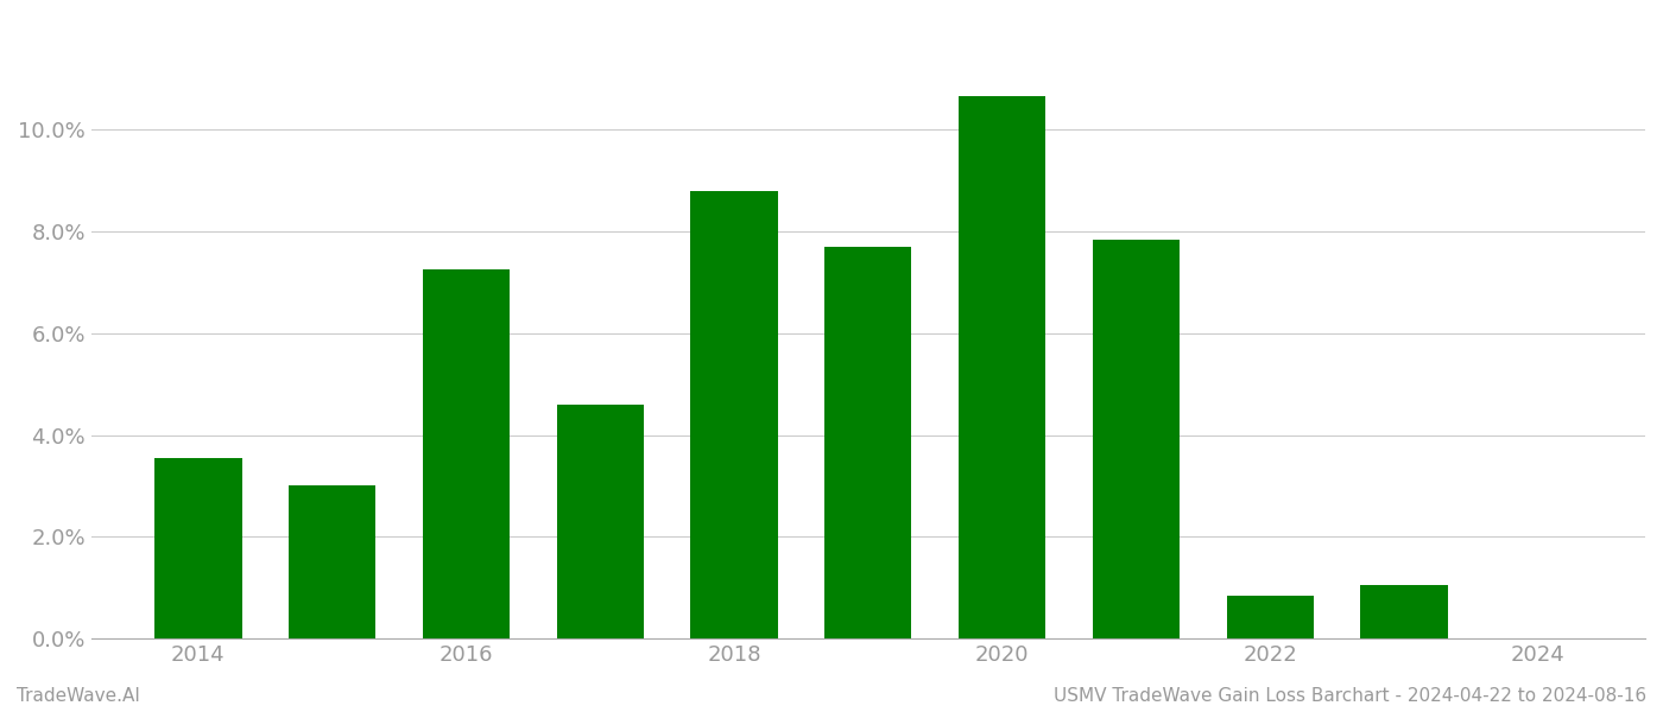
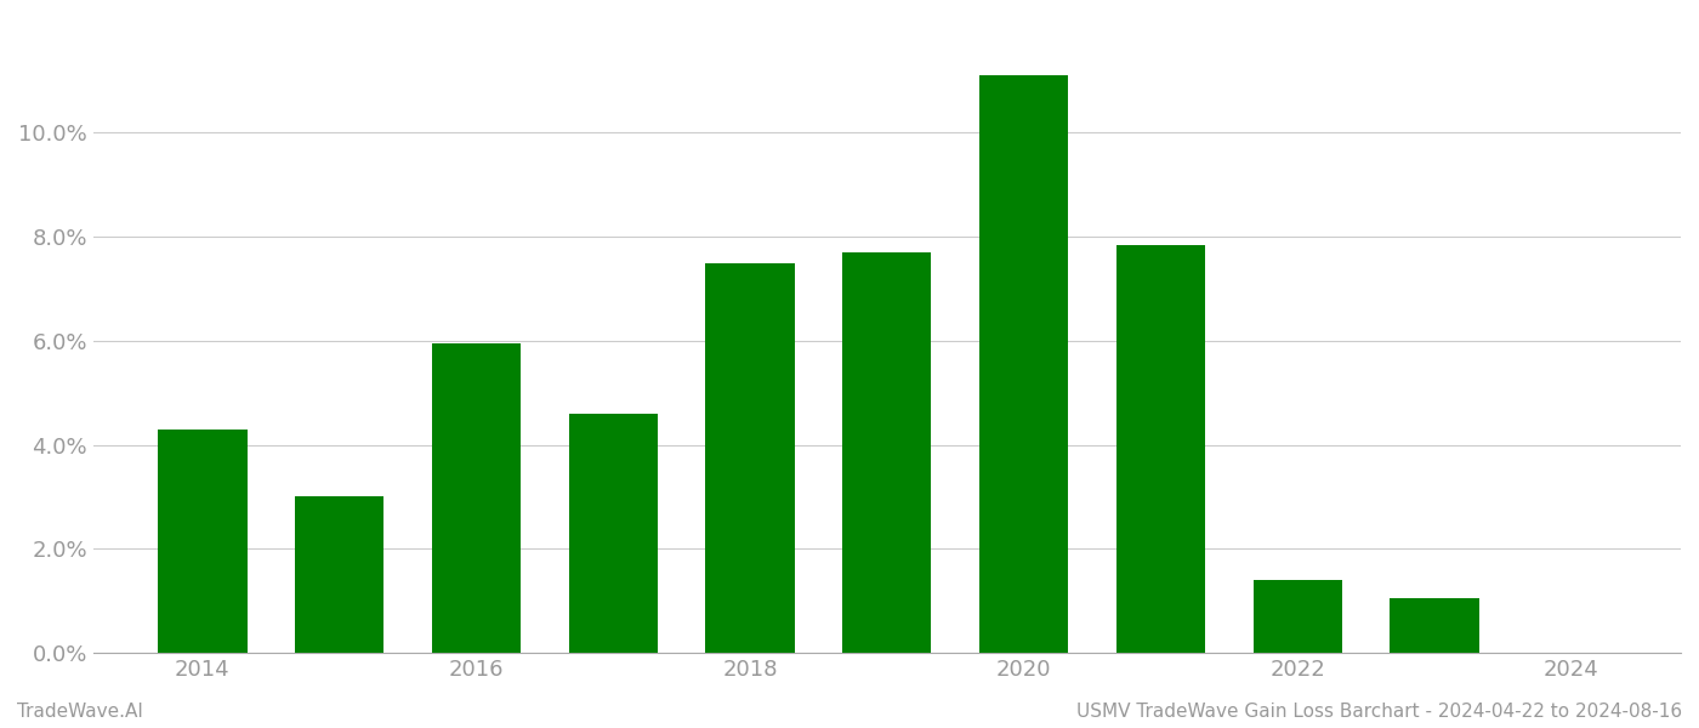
2014: 3.55% -> 4.30%
2016: 7.25% -> 5.95%
2018: 8.80% -> 7.50%
2020: 10.65% -> 11.10%
2022: 0.85% -> 1.40%
